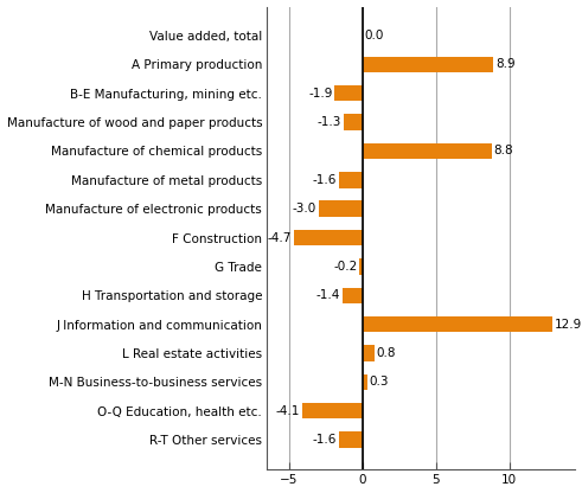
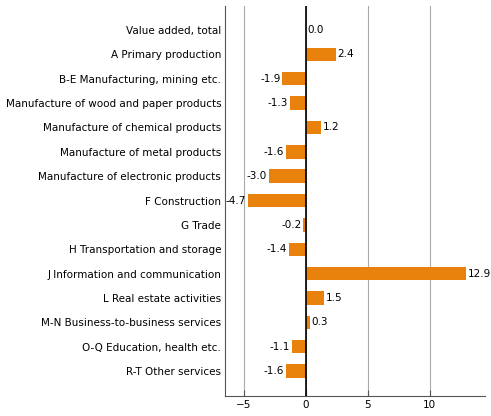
A Primary production: 8.9 -> 2.4
Manufacture of chemical products: 8.8 -> 1.2
L Real estate activities: 0.8 -> 1.5
O-Q Education, health etc.: -4.1 -> -1.1
